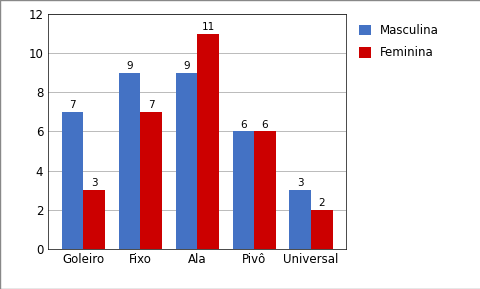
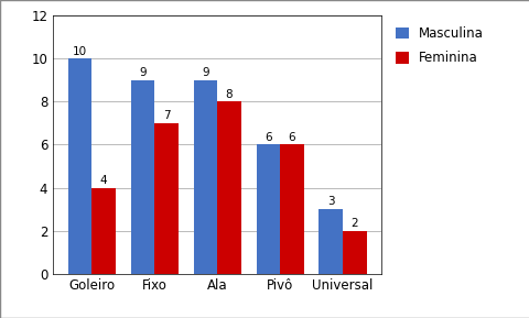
Masculina/Goleiro: 7 -> 10
Feminina/Goleiro: 3 -> 4
Feminina/Ala: 11 -> 8
